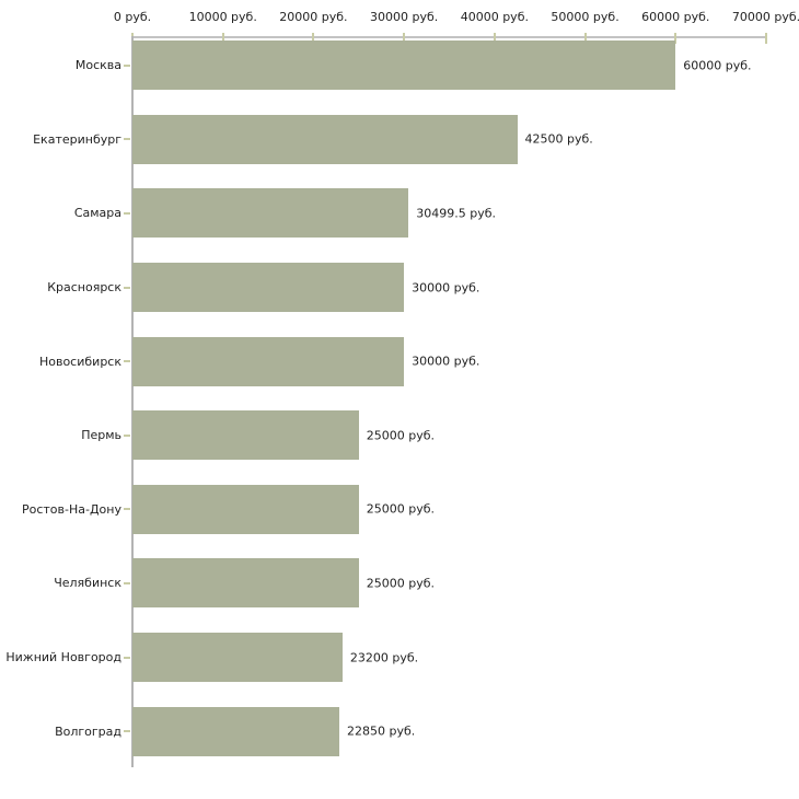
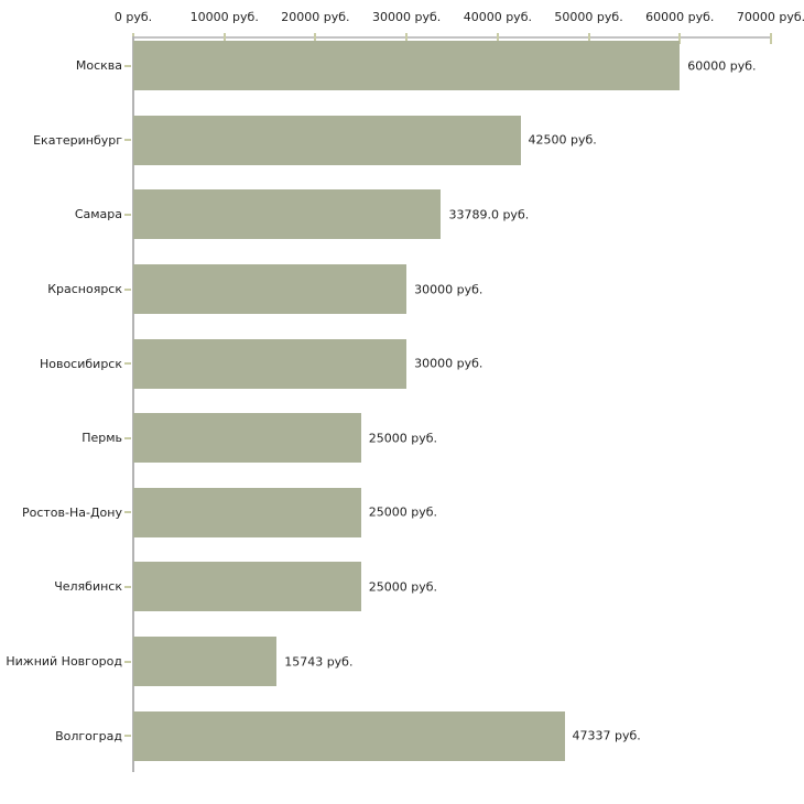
Самара: 30499.5 -> 33789.0
Нижний Новгород: 23200 -> 15743
Волгоград: 22850 -> 47337
